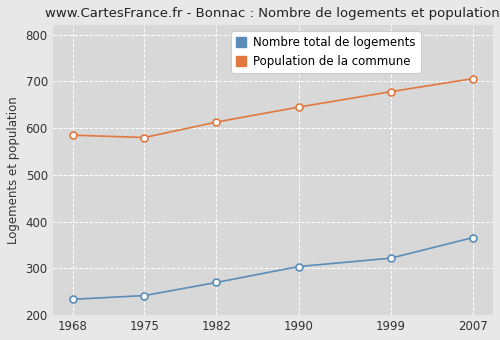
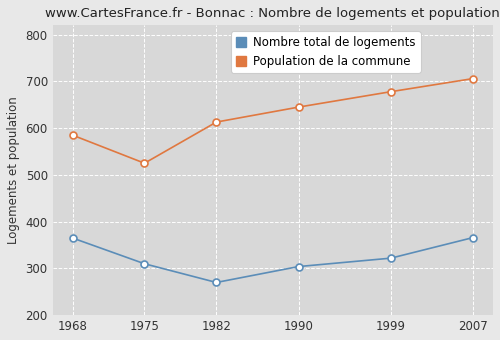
Nombre total de logements/1968: 234 -> 365
Nombre total de logements/1975: 242 -> 310
Population de la commune/1975: 580 -> 525
